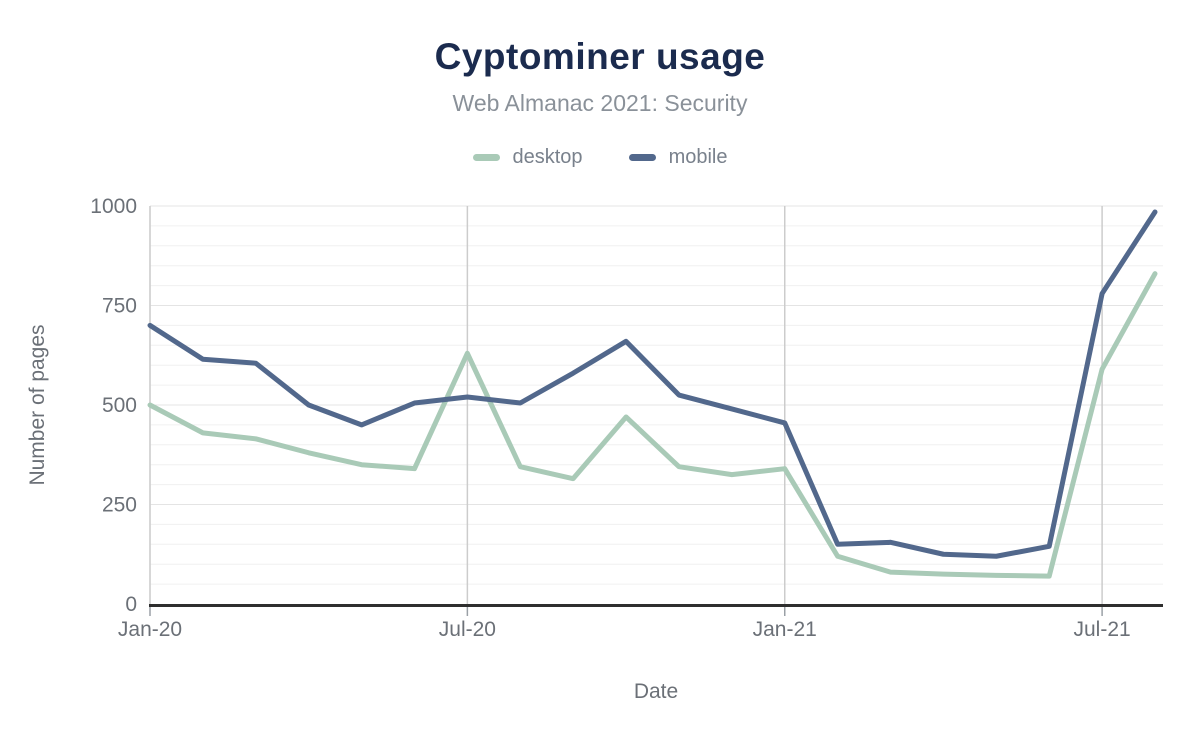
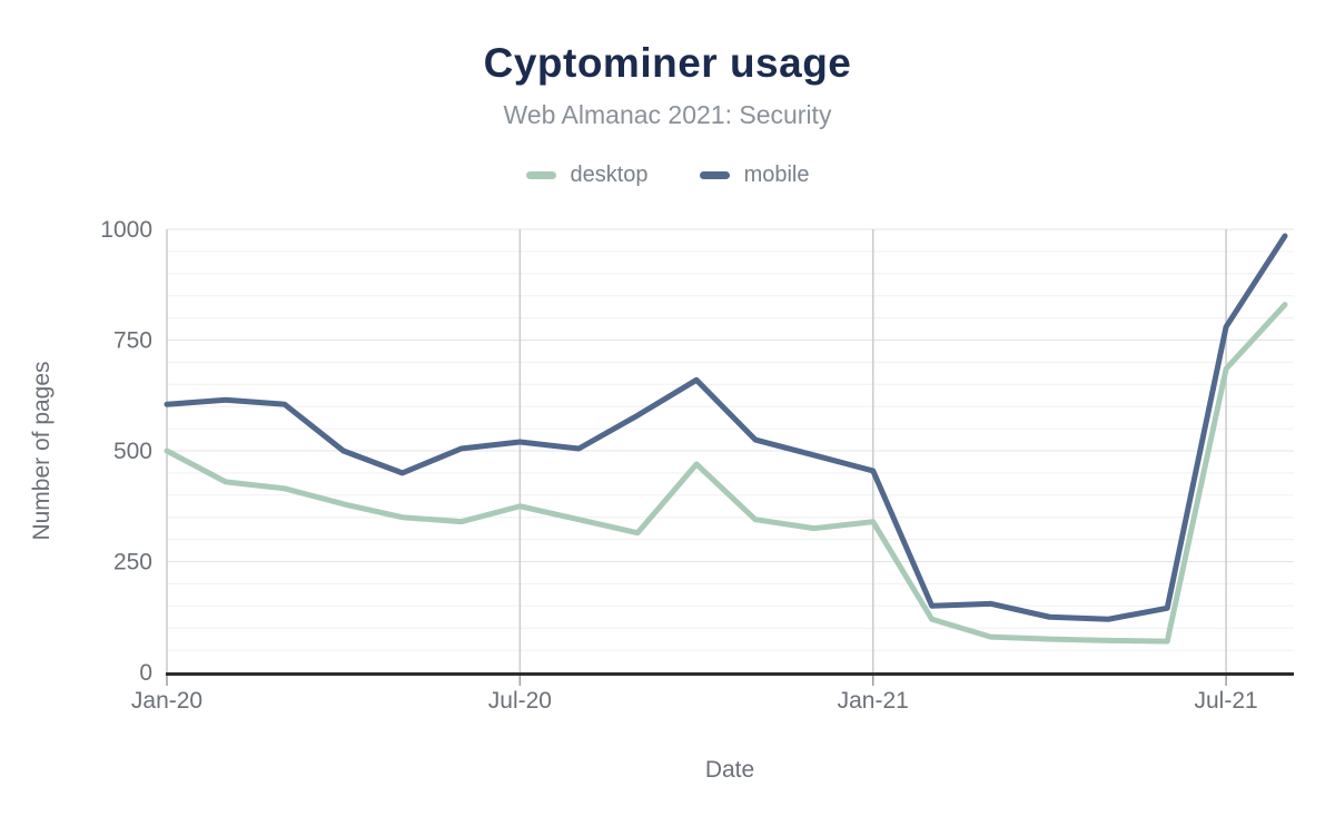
mobile/Jan-20: 700 -> 600
desktop/Jul-20: 630 -> 380
desktop/Jul-21: 590 -> 680
